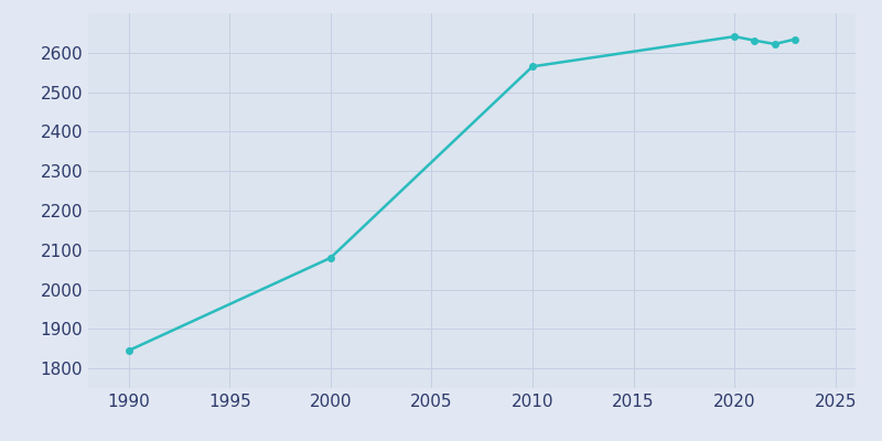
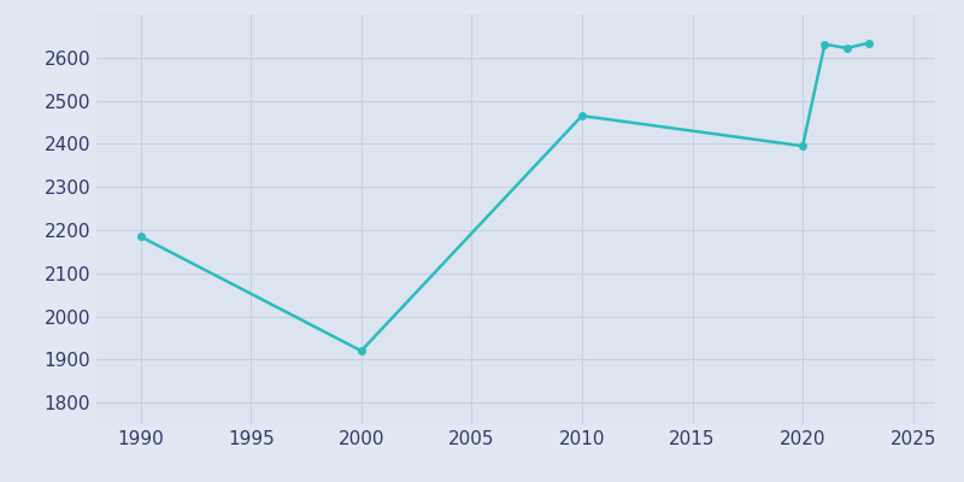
1990: 1845 -> 2185
2000: 2080 -> 1920
2010: 2565 -> 2465
2020: 2641 -> 2395
